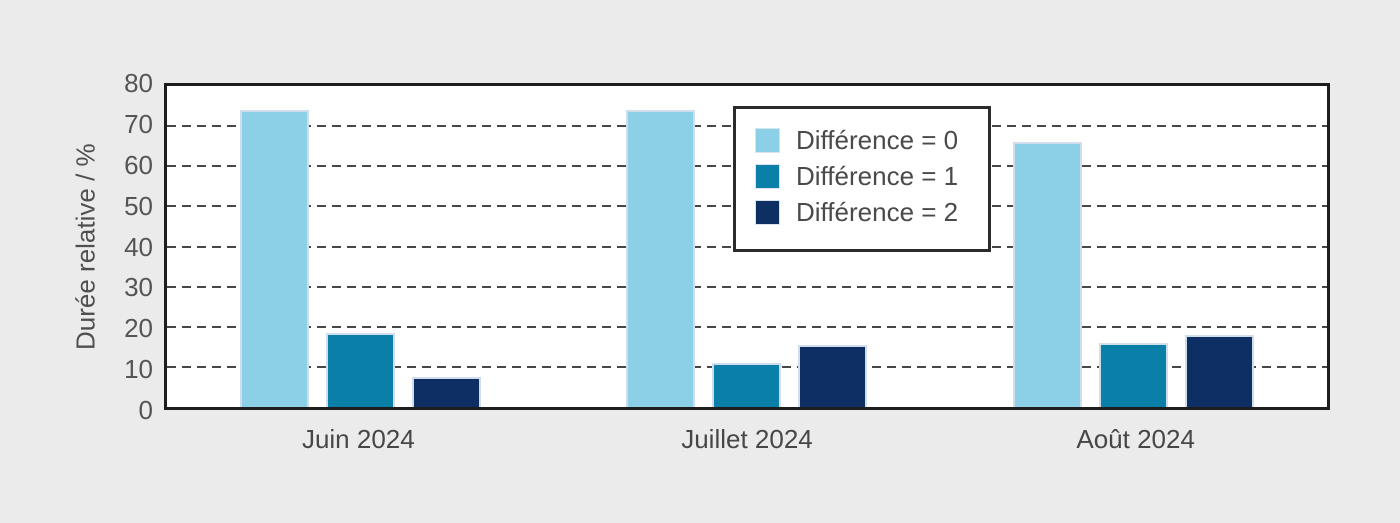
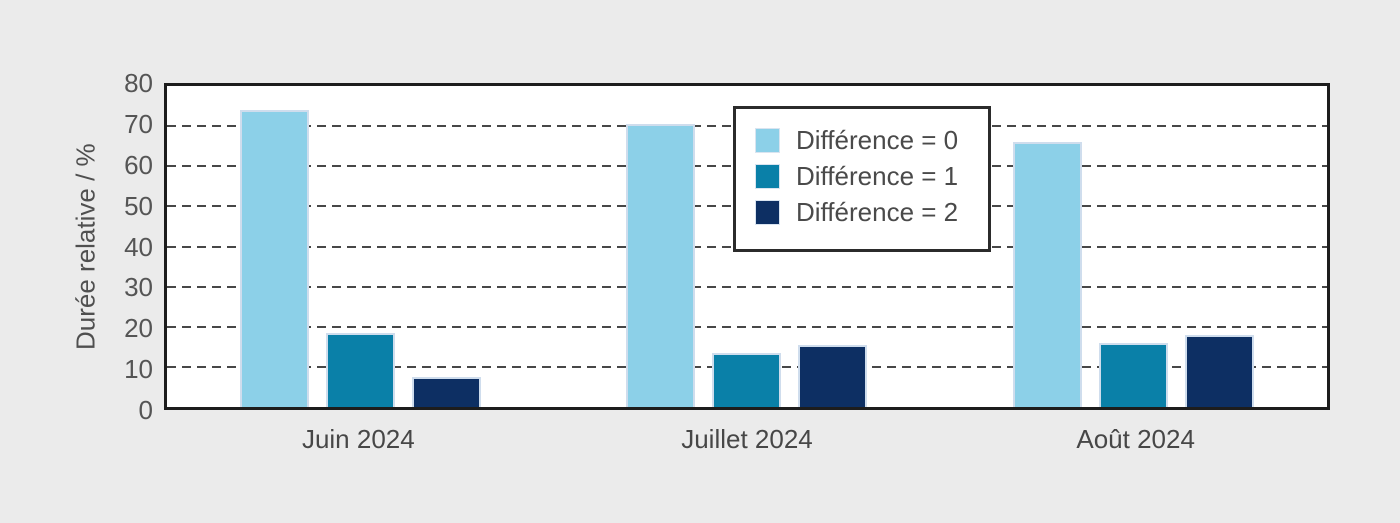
Différence = 0/Juillet 2024: 74 -> 70
Différence = 1/Juillet 2024: 11 -> 14
